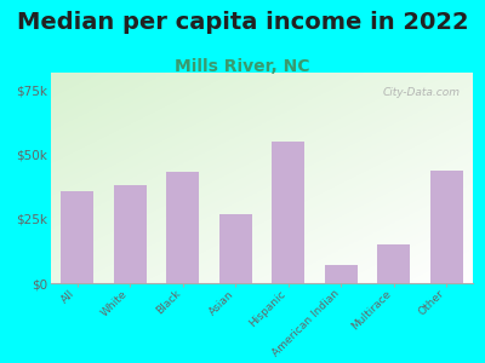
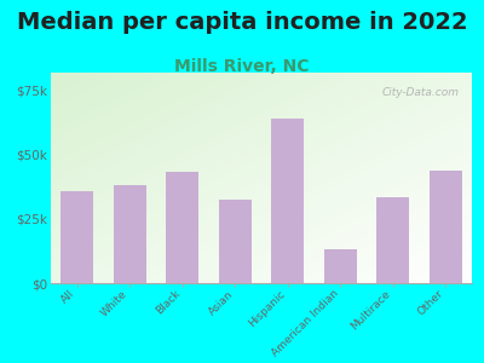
Asian: $27.0k -> $32.5k
Hispanic: $55.0k -> $64.0k
American Indian: $7.0k -> $13.0k
Multirace: $15.0k -> $33.5k
